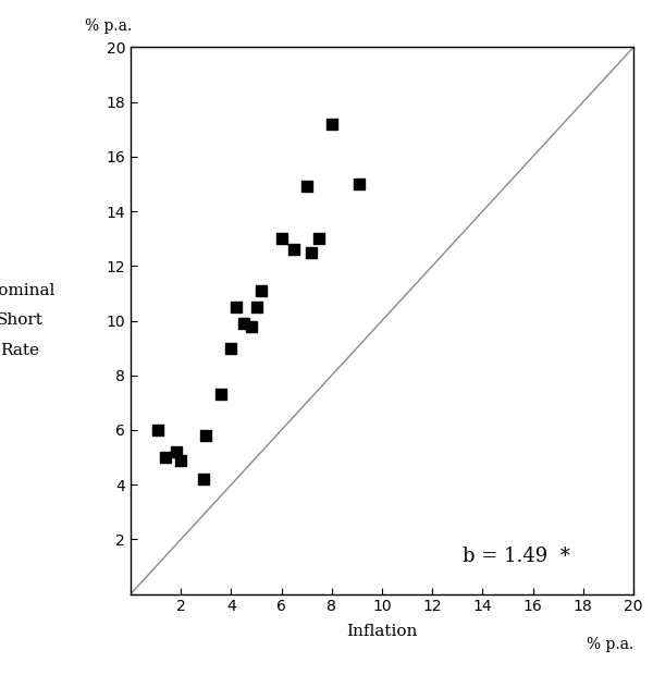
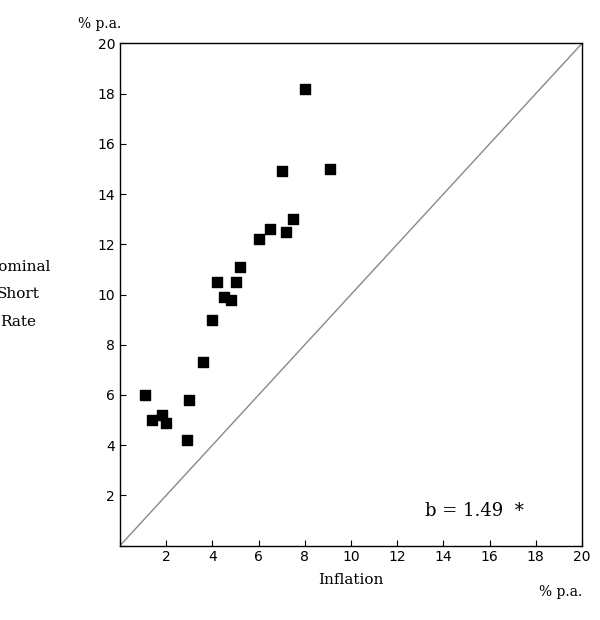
6: 13.0 -> 12.2
8: 17.2 -> 18.2
